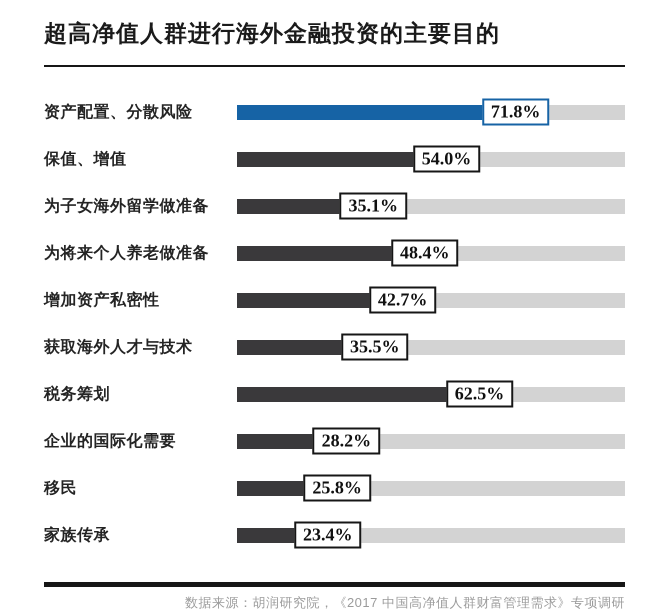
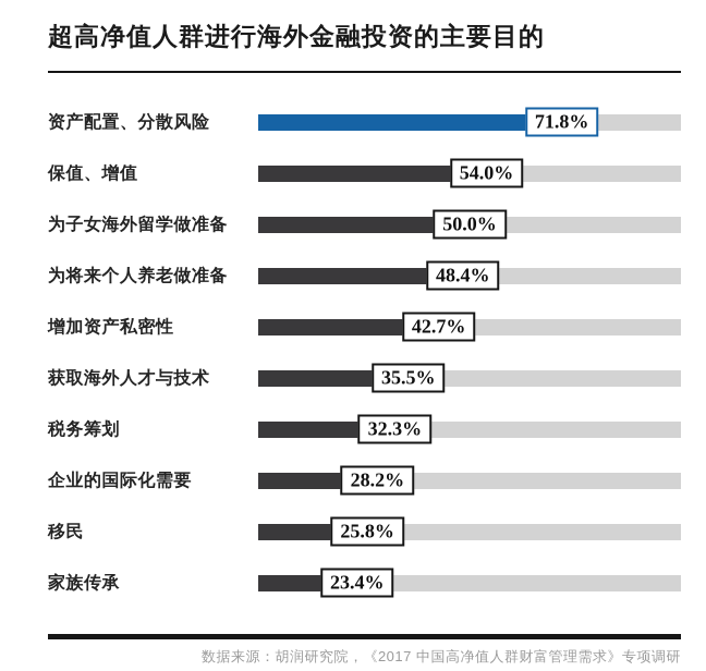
为子女海外留学做准备: 35.1% -> 50.0%
税务筹划: 62.5% -> 32.3%
